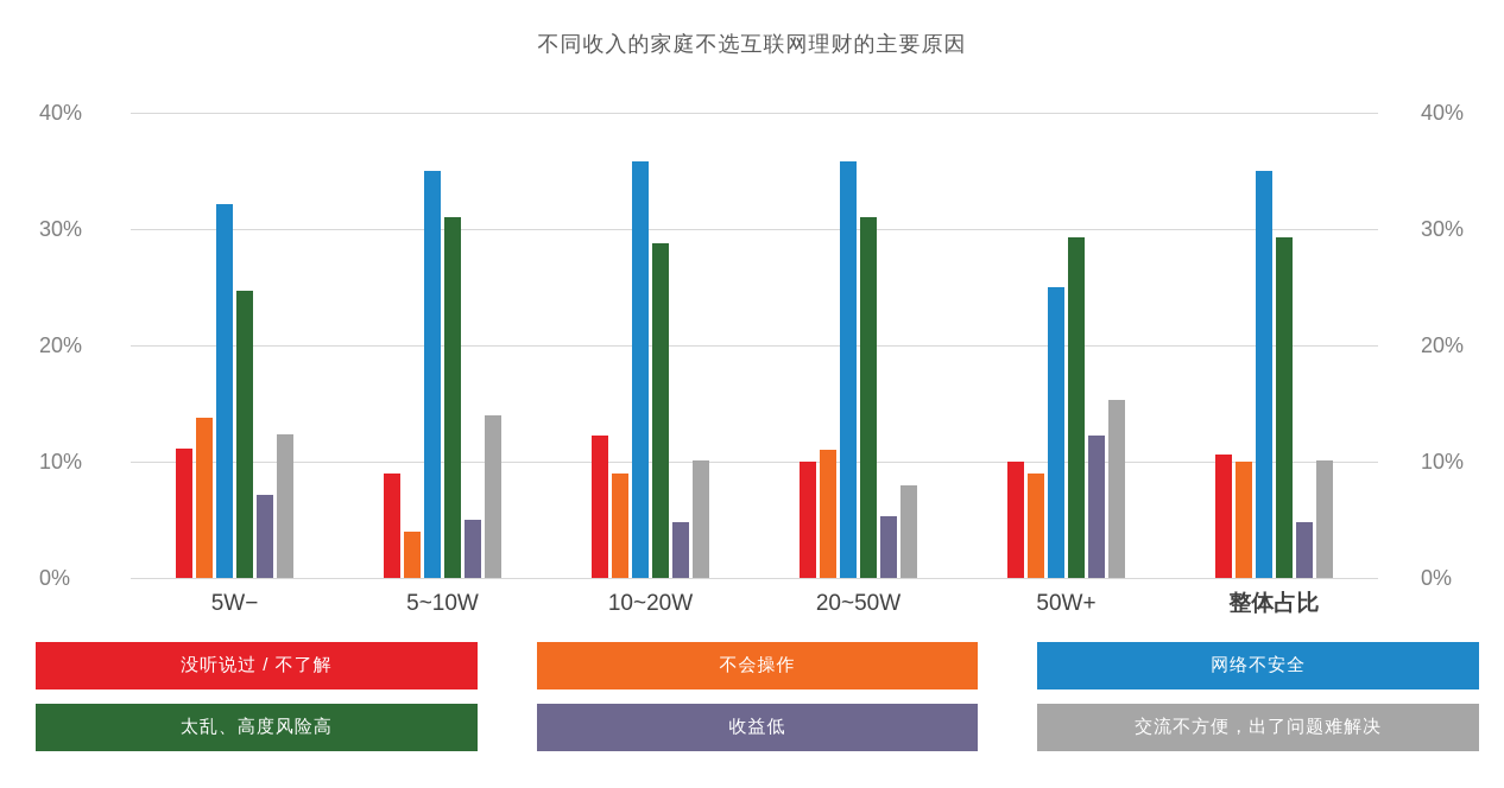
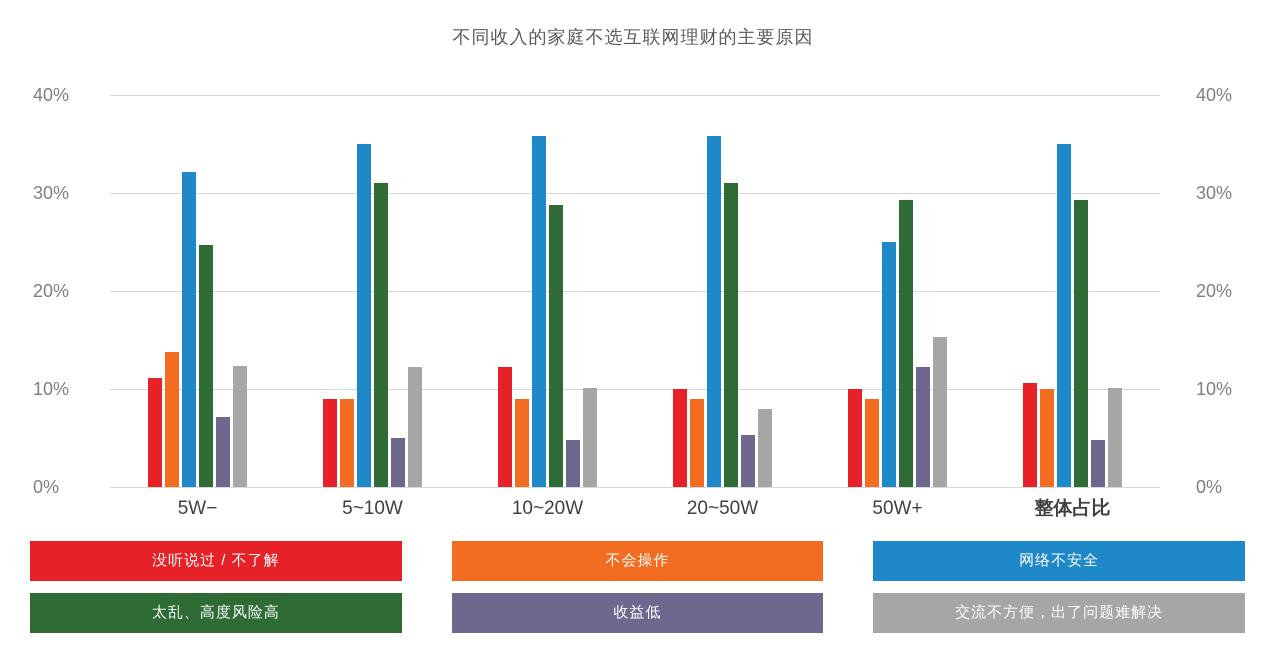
不会操作/5~10W: 4% -> 9%
交流不方便，出了问题难解决/5~10W: 14% -> 12%
不会操作/20~50W: 11% -> 9%
